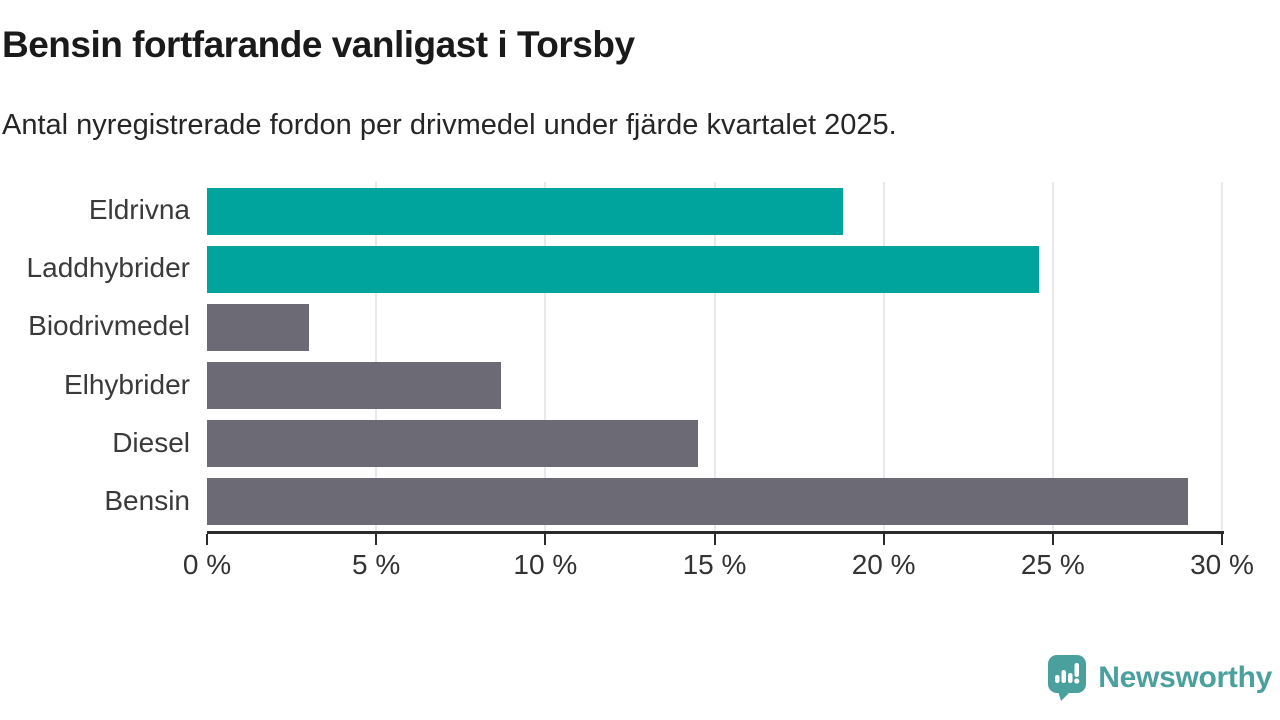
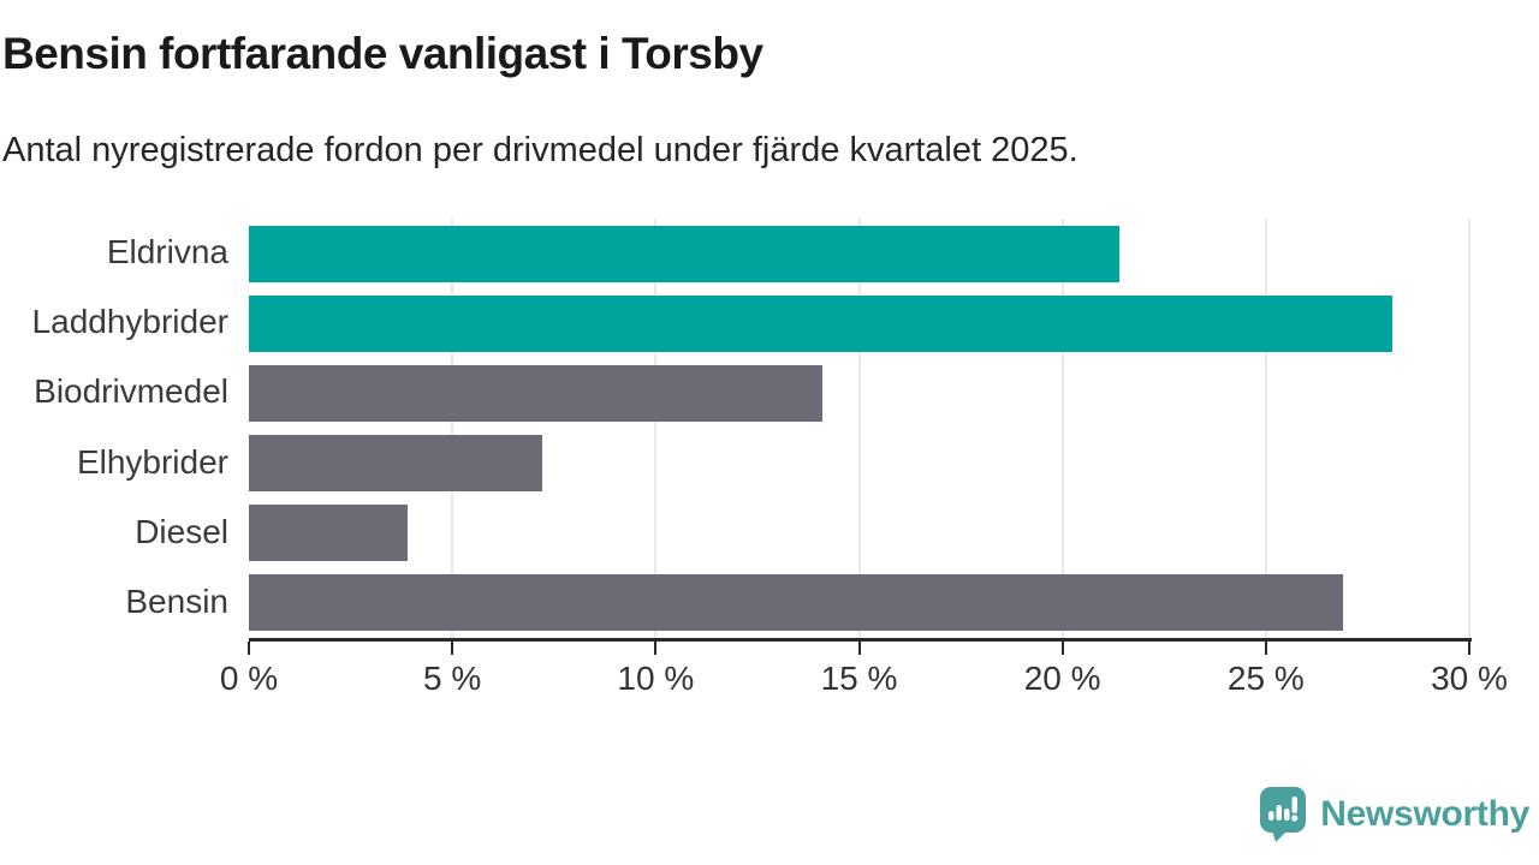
Eldrivna: 18.8% -> 21.4%
Laddhybrider: 24.6% -> 28.1%
Biodrivmedel: 3.0% -> 14.1%
Elhybrider: 8.7% -> 7.2%
Diesel: 14.5% -> 3.9%
Bensin: 29.0% -> 26.9%
